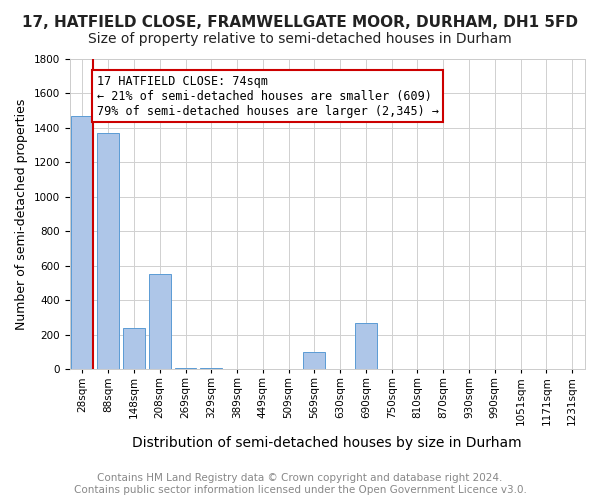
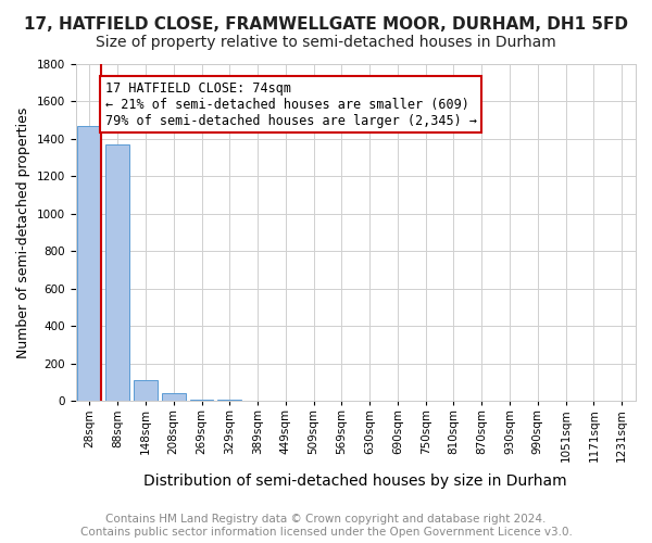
148sqm: 240 -> 110
208sqm: 550 -> 40
569sqm: 100 -> 0
690sqm: 270 -> 0
